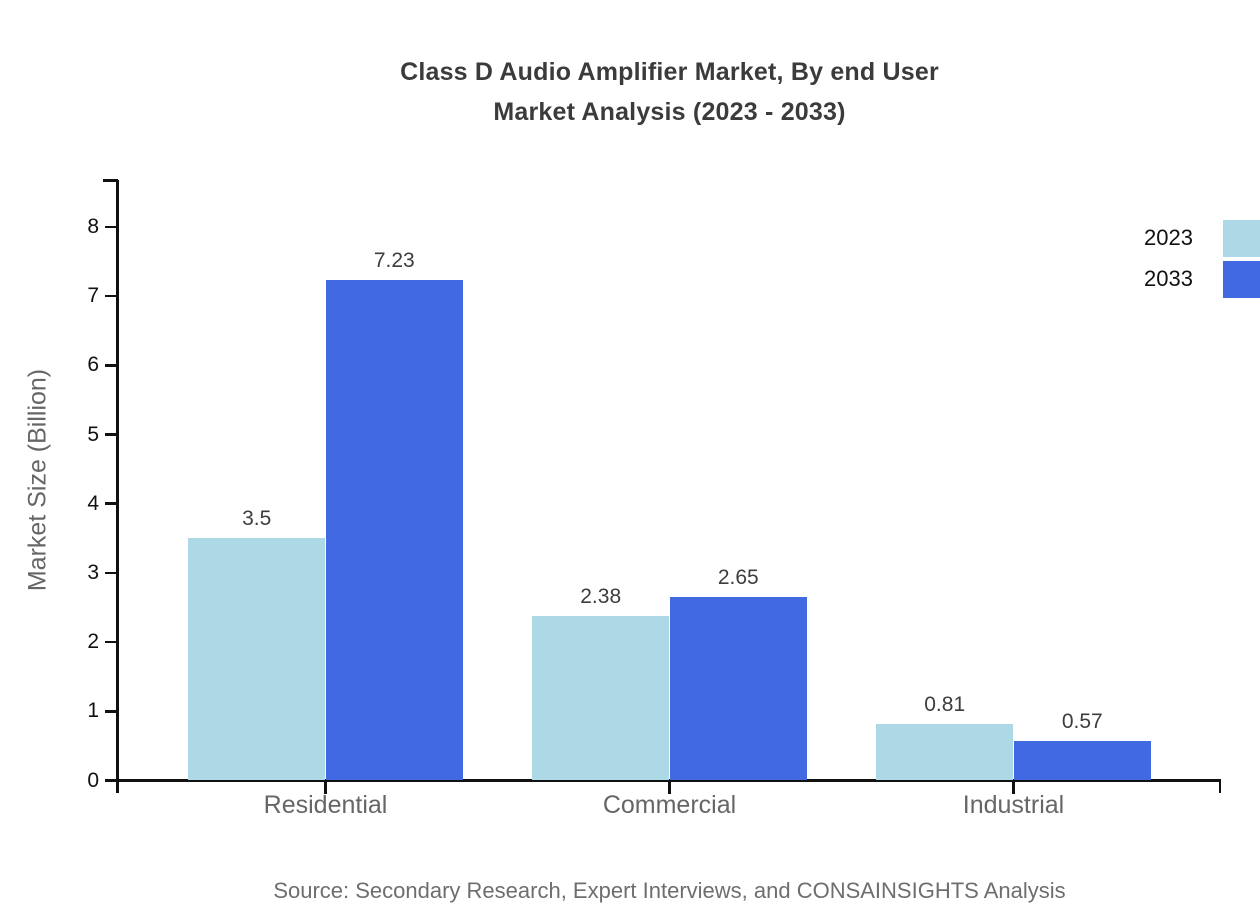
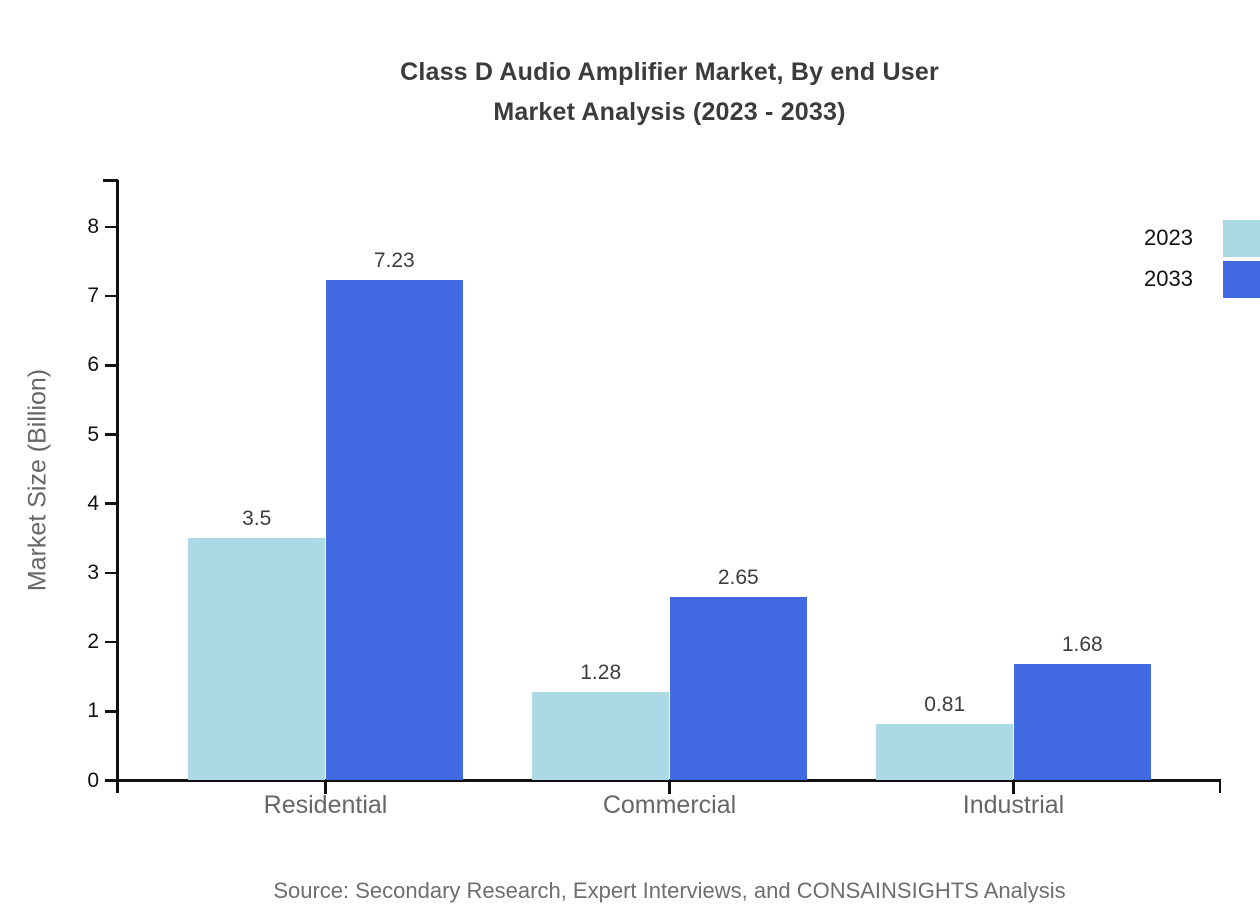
2023/Commercial: 2.38 -> 1.28
2033/Industrial: 0.57 -> 1.68
